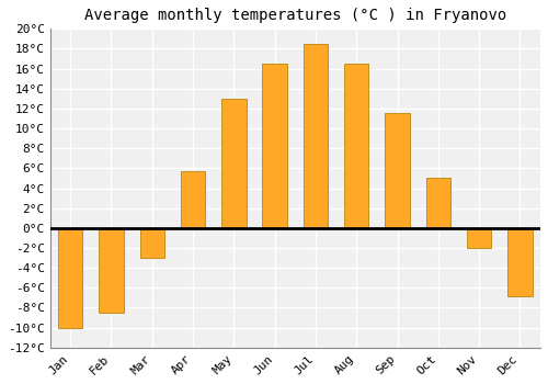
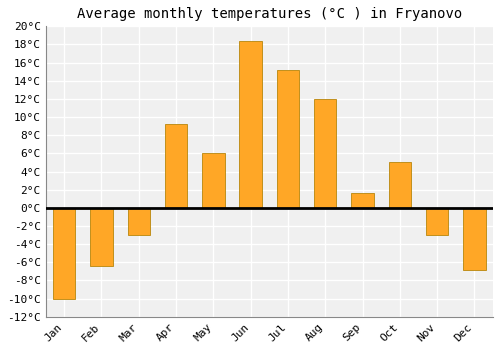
Feb: -8.5°C -> -6.4°C
Apr: 5.7°C -> 9.2°C
May: 13.0°C -> 6.0°C
Jun: 16.5°C -> 18.4°C
Jul: 18.5°C -> 15.2°C
Aug: 16.5°C -> 12.0°C
Sep: 11.5°C -> 1.6°C
Nov: -2.0°C -> -3.0°C
